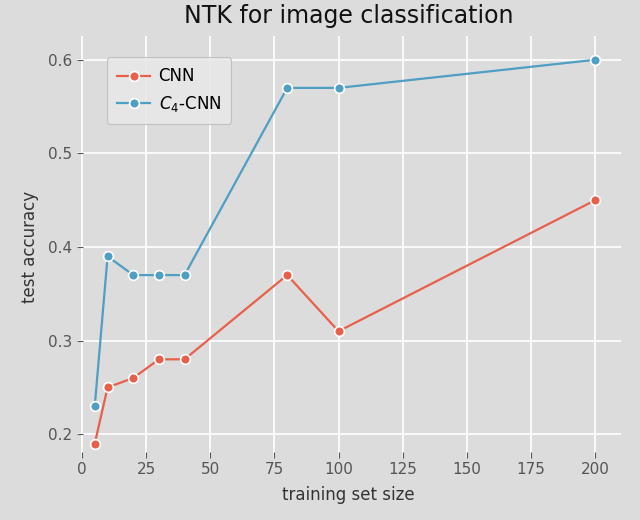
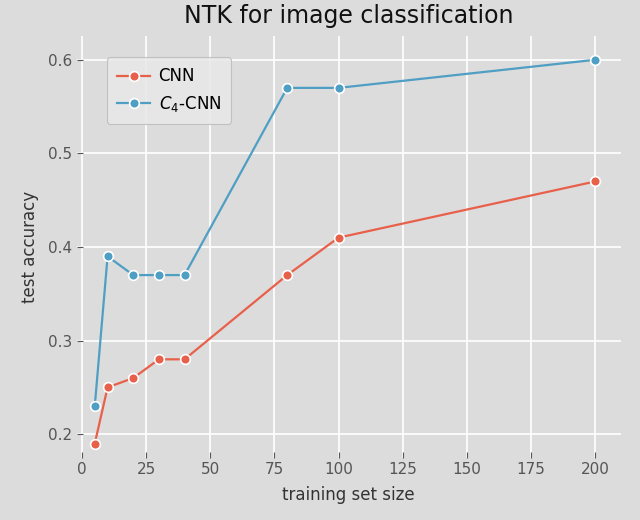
CNN/100: 0.31 -> 0.41
CNN/200: 0.45 -> 0.47
